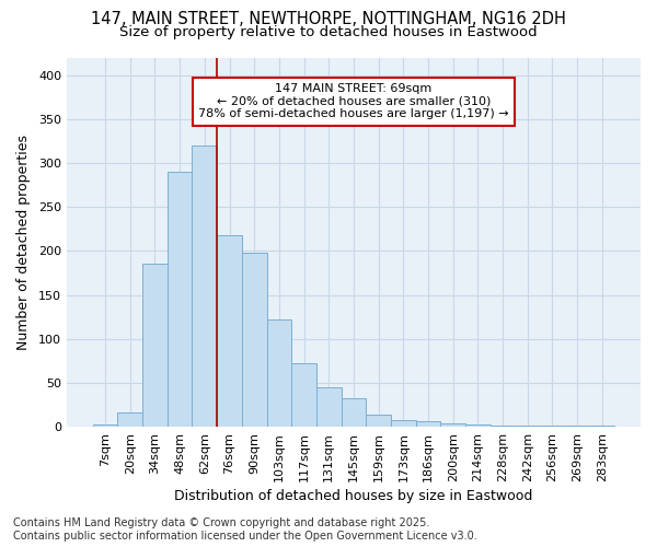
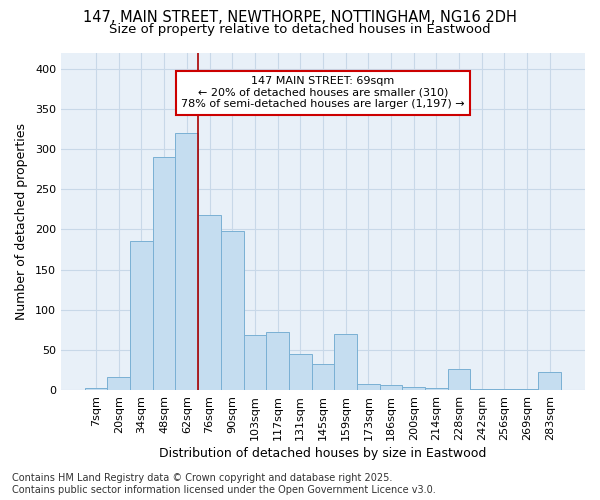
103sqm: 122 -> 68
159sqm: 14 -> 70
228sqm: 1 -> 26
283sqm: 1 -> 22
